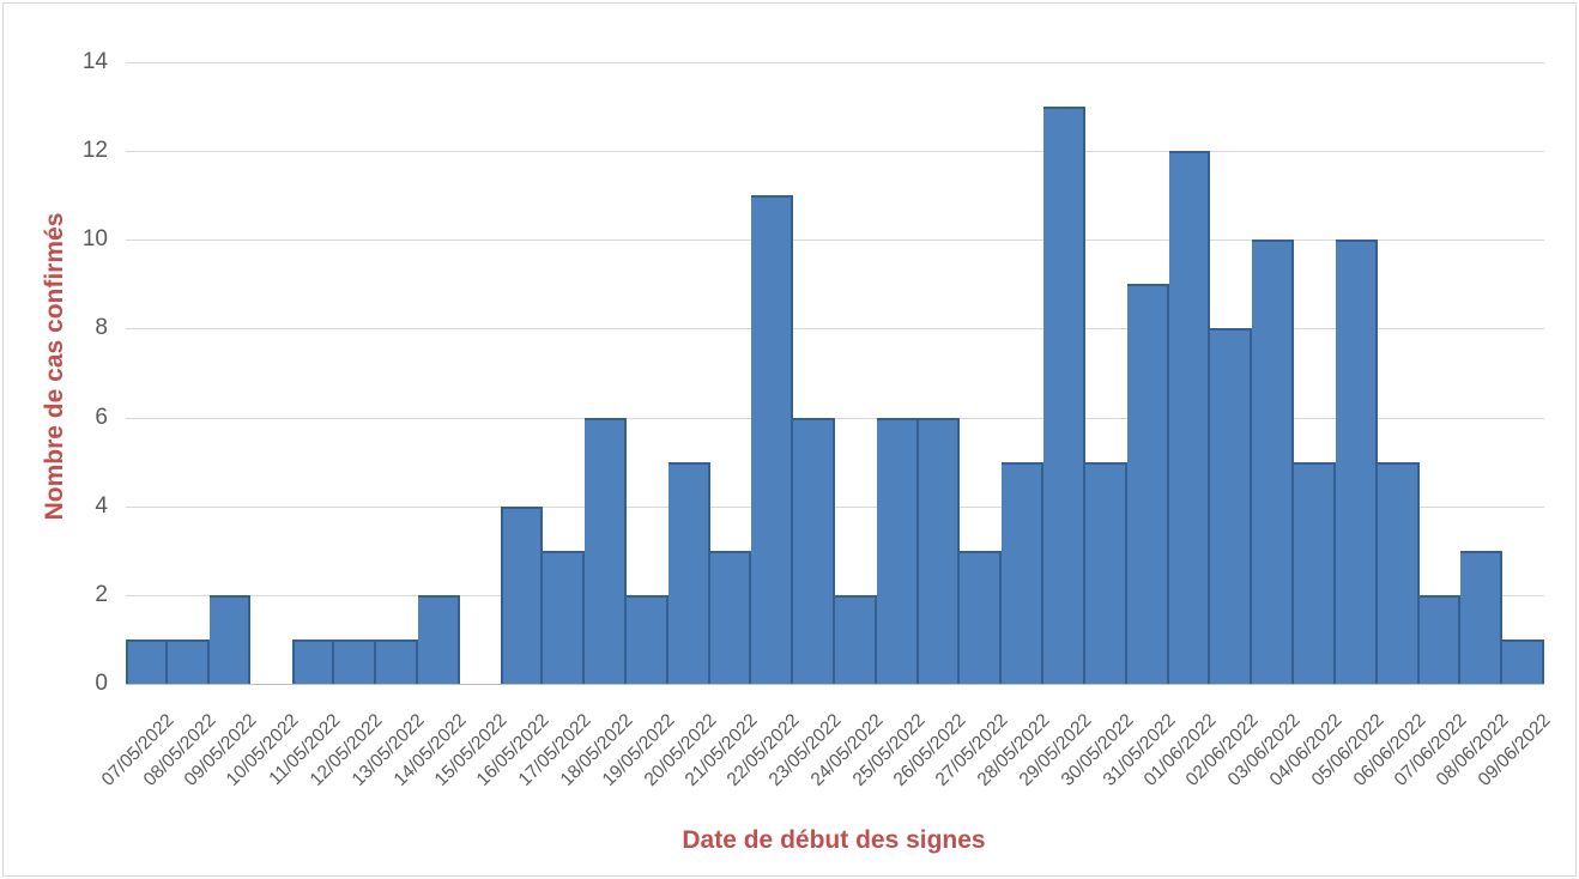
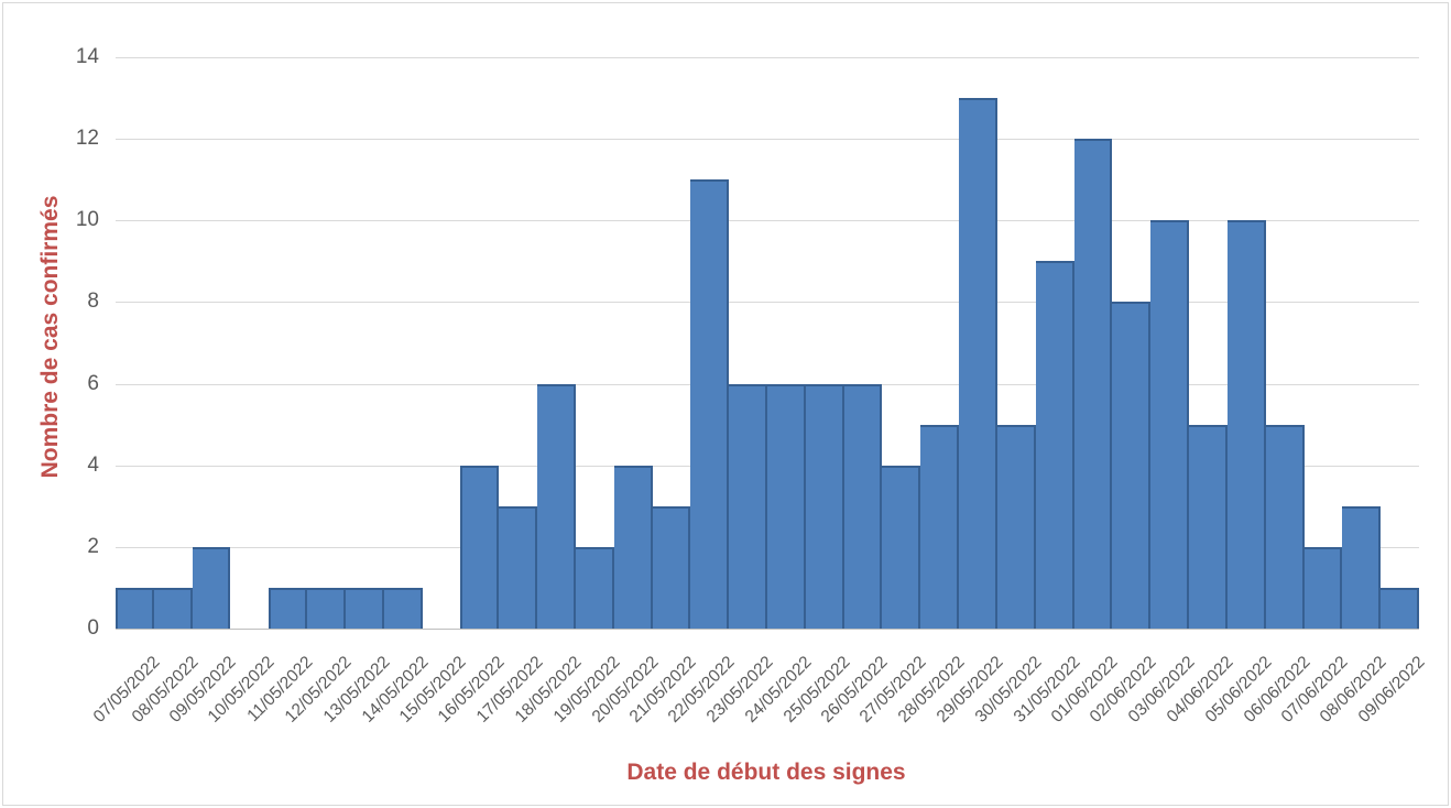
14/05/2022: 2 -> 1
20/05/2022: 5 -> 4
24/05/2022: 2 -> 6
27/05/2022: 3 -> 4
